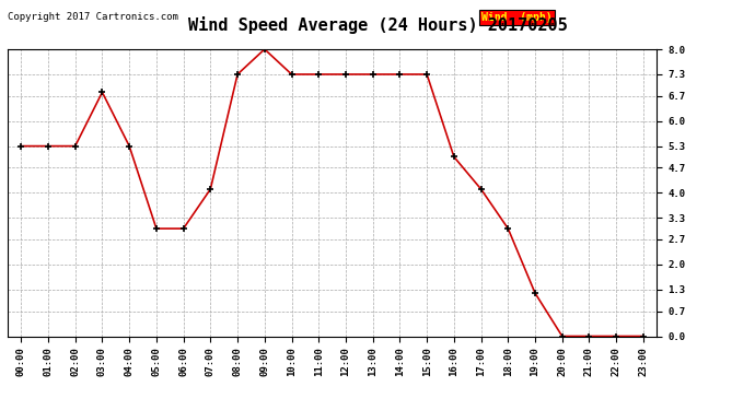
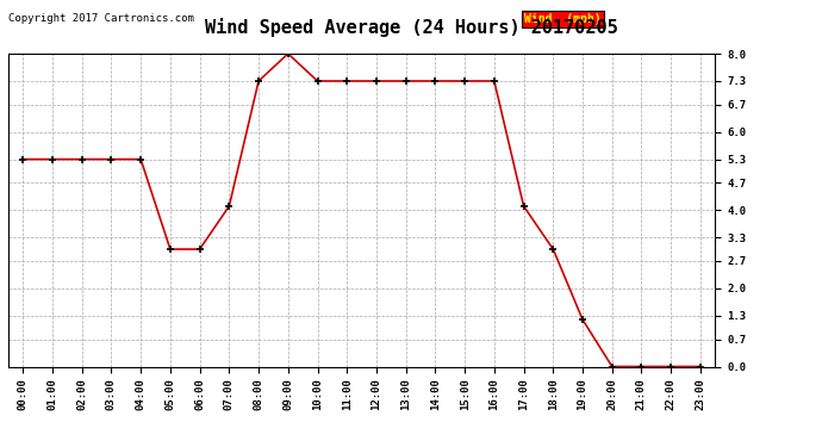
03:00: 6.8 -> 5.3
16:00: 5.0 -> 7.3
